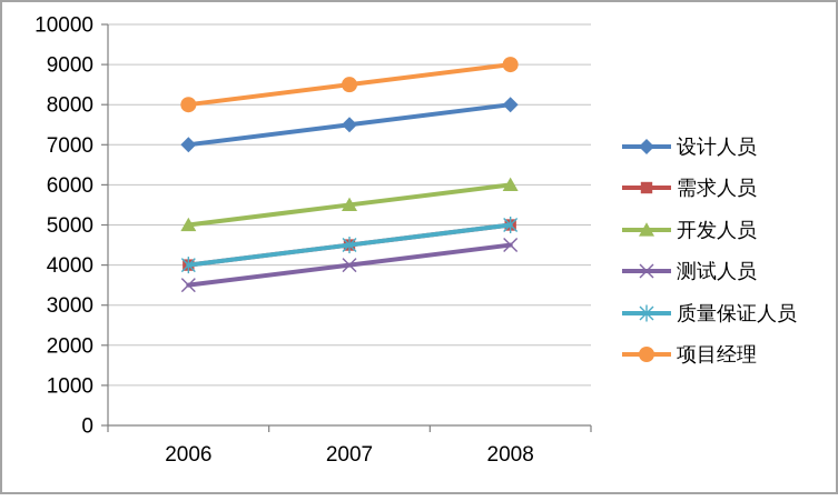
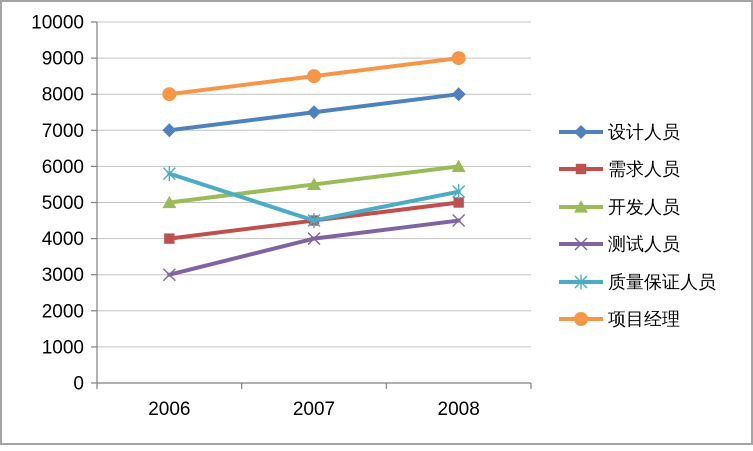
测试人员/2006: 3500 -> 3000
质量保证人员/2006: 4000 -> 5800
质量保证人员/2008: 5000 -> 5300
